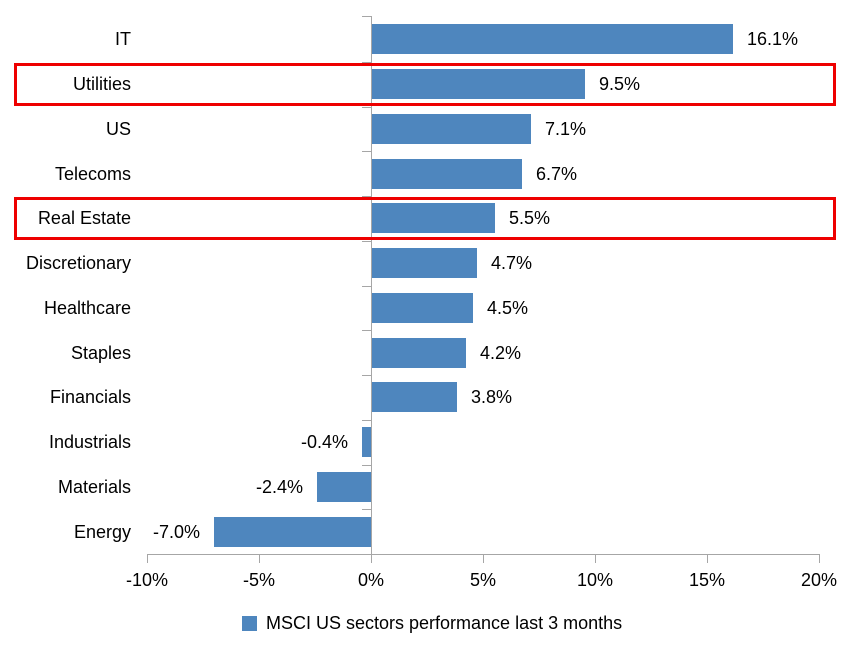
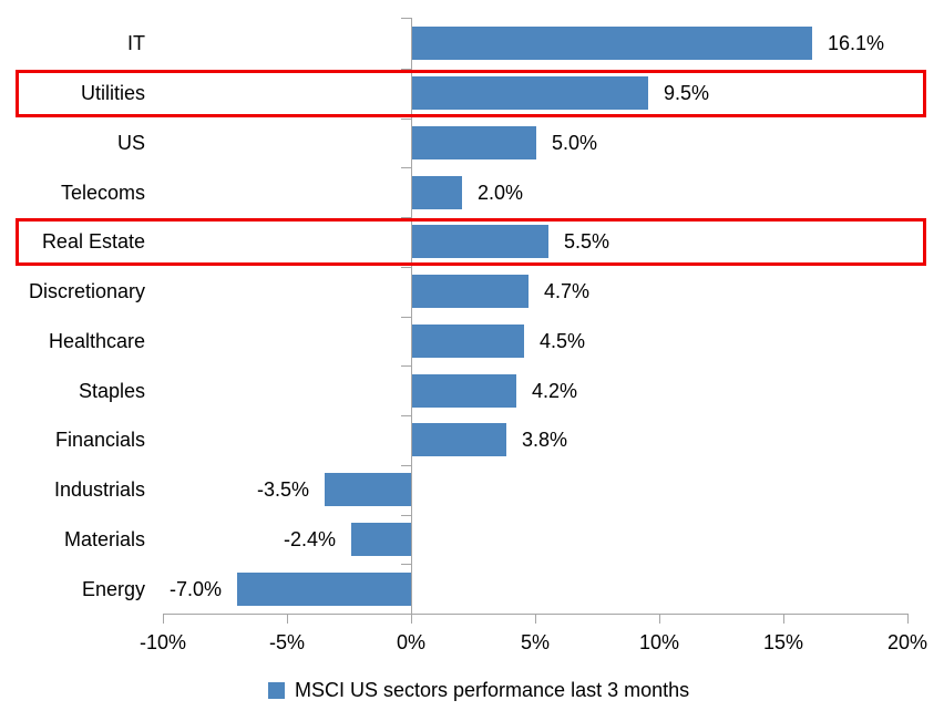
US: 7.1% -> 5.0%
Telecoms: 6.7% -> 2.0%
Industrials: -0.4% -> -3.5%
